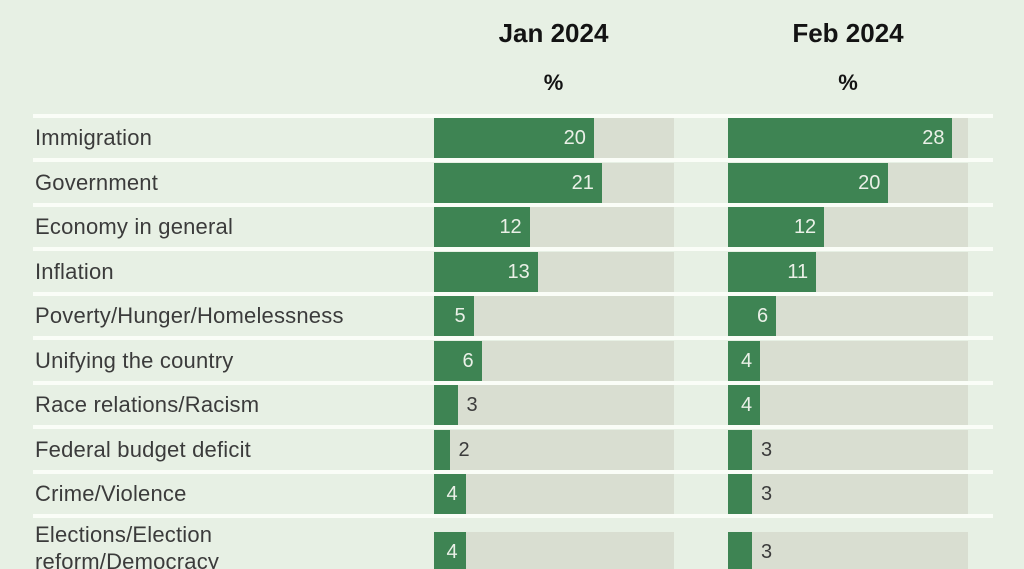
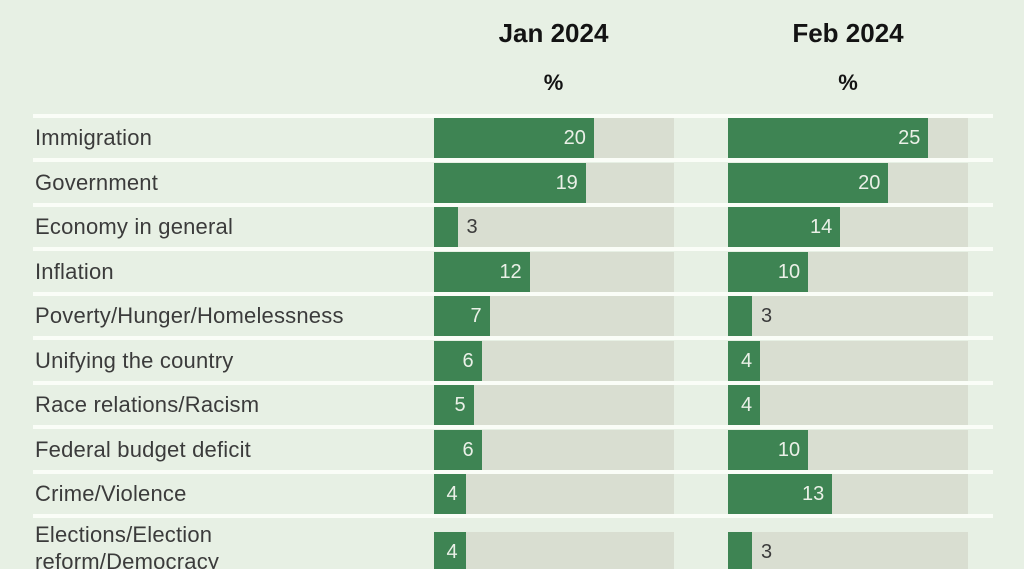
Feb 2024/Immigration: 28 -> 25
Jan 2024/Government: 21 -> 19
Jan 2024/Economy in general: 12 -> 3
Feb 2024/Economy in general: 12 -> 14
Jan 2024/Inflation: 13 -> 12
Feb 2024/Inflation: 11 -> 10
Jan 2024/Poverty/Hunger/Homelessness: 5 -> 7
Feb 2024/Poverty/Hunger/Homelessness: 6 -> 3
Jan 2024/Race relations/Racism: 3 -> 5
Jan 2024/Federal budget deficit: 2 -> 6
Feb 2024/Federal budget deficit: 3 -> 10
Feb 2024/Crime/Violence: 3 -> 13
